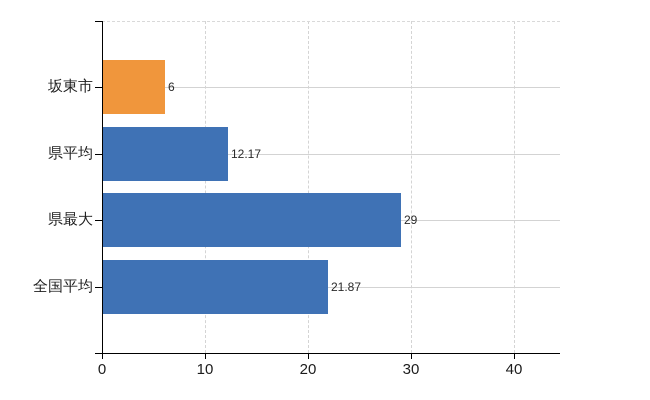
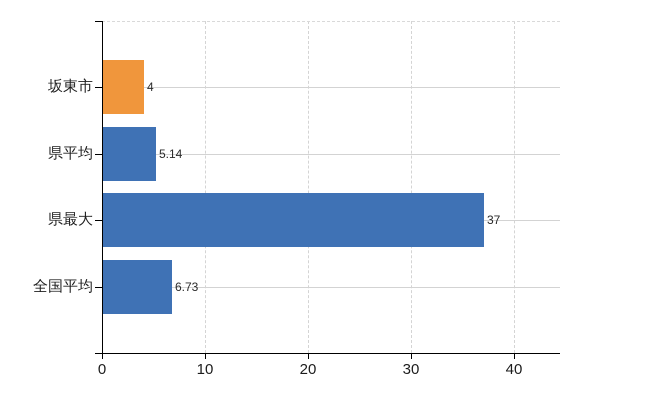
坂東市: 6 -> 4
県平均: 12.17 -> 5.14
県最大: 29 -> 37
全国平均: 21.87 -> 6.73
